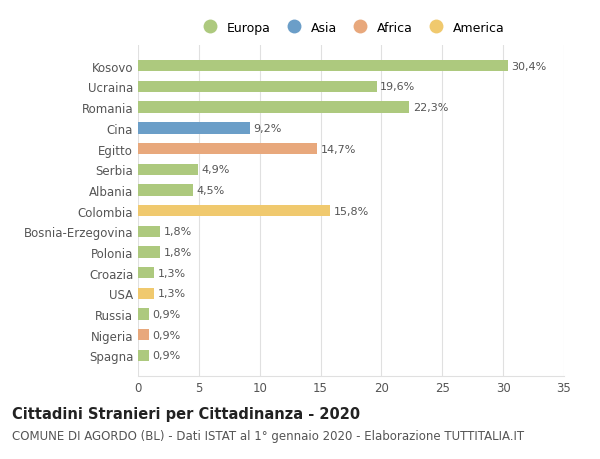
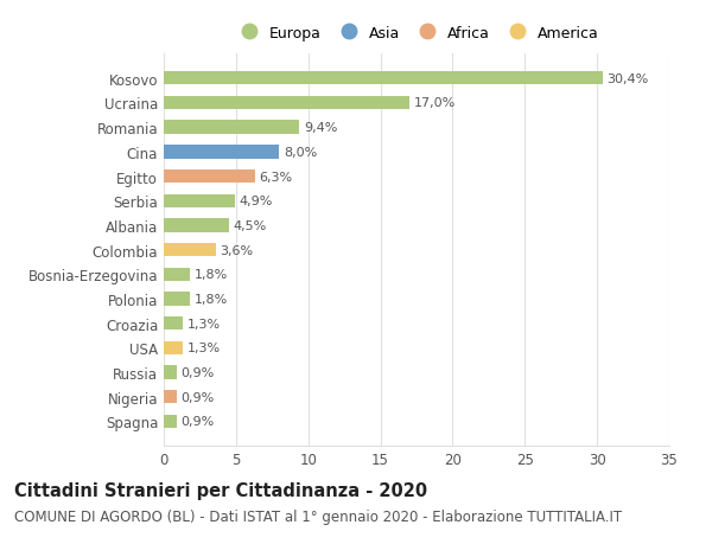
Ucraina: 19,6% -> 17,0%
Romania: 22,3% -> 9,4%
Cina: 9,2% -> 8,0%
Egitto: 14,7% -> 6,3%
Colombia: 15,8% -> 3,6%
